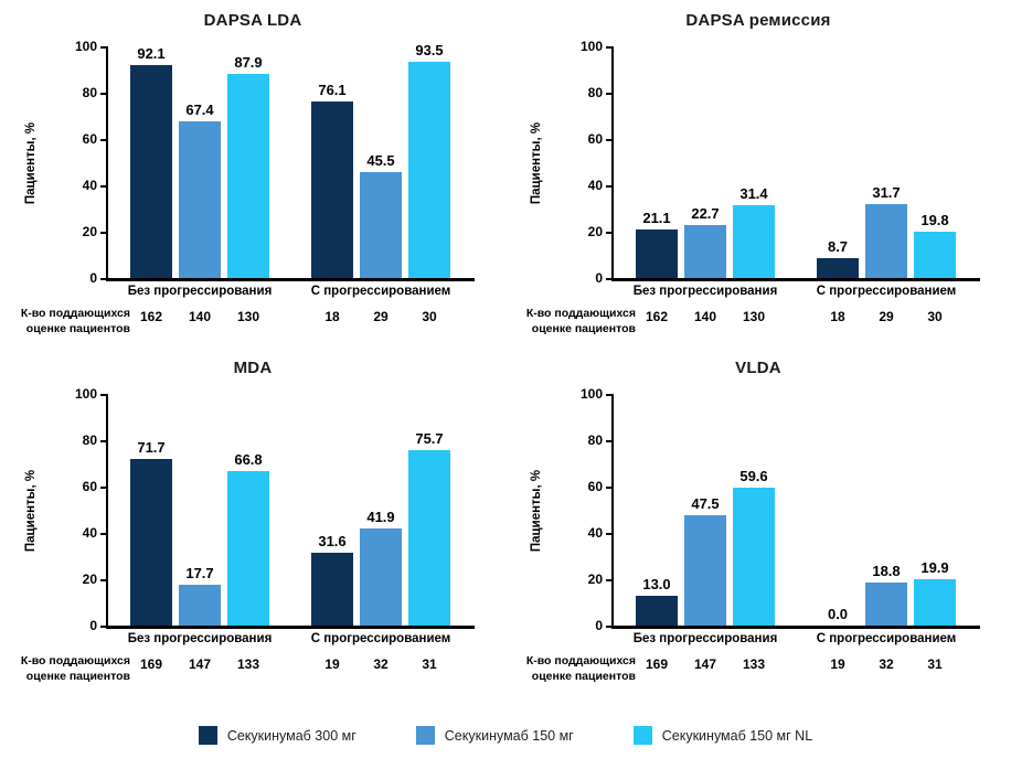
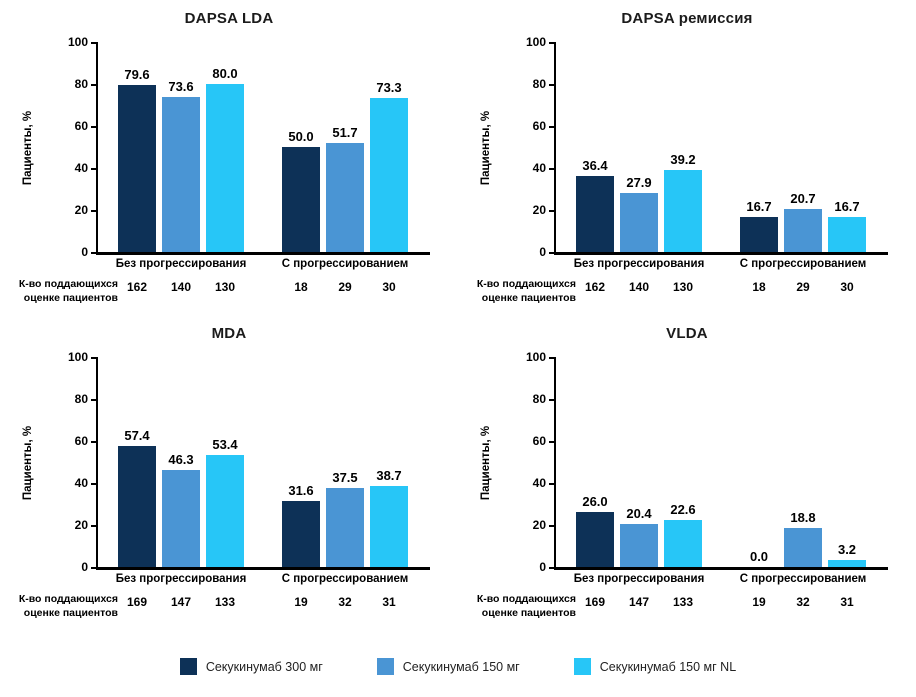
DAPSA LDA/Секукинумаб 300 мг/Без прогрессирования: 92.1 -> 79.6
DAPSA LDA/Секукинумаб 150 мг/Без прогрессирования: 67.4 -> 73.6
DAPSA LDA/Секукинумаб 150 мг NL/Без прогрессирования: 87.9 -> 80.0
DAPSA LDA/Секукинумаб 300 мг/С прогрессированием: 76.1 -> 50.0
DAPSA LDA/Секукинумаб 150 мг/С прогрессированием: 45.5 -> 51.7
DAPSA LDA/Секукинумаб 150 мг NL/С прогрессированием: 93.5 -> 73.3
DAPSA ремиссия/Секукинумаб 300 мг/Без прогрессирования: 21.1 -> 36.4
DAPSA ремиссия/Секукинумаб 150 мг/Без прогрессирования: 22.7 -> 27.9
DAPSA ремиссия/Секукинумаб 150 мг NL/Без прогрессирования: 31.4 -> 39.2
DAPSA ремиссия/Секукинумаб 300 мг/С прогрессированием: 8.7 -> 16.7
DAPSA ремиссия/Секукинумаб 150 мг/С прогрессированием: 31.7 -> 20.7
DAPSA ремиссия/Секукинумаб 150 мг NL/С прогрессированием: 19.8 -> 16.7
MDA/Секукинумаб 300 мг/Без прогрессирования: 71.7 -> 57.4
MDA/Секукинумаб 150 мг/Без прогрессирования: 17.7 -> 46.3
MDA/Секукинумаб 150 мг NL/Без прогрессирования: 66.8 -> 53.4
MDA/Секукинумаб 150 мг/С прогрессированием: 41.9 -> 37.5
MDA/Секукинумаб 150 мг NL/С прогрессированием: 75.7 -> 38.7
VLDA/Секукинумаб 300 мг/Без прогрессирования: 13.0 -> 26.0
VLDA/Секукинумаб 150 мг/Без прогрессирования: 47.5 -> 20.4
VLDA/Секукинумаб 150 мг NL/Без прогрессирования: 59.6 -> 22.6
VLDA/Секукинумаб 150 мг NL/С прогрессированием: 19.9 -> 3.2
